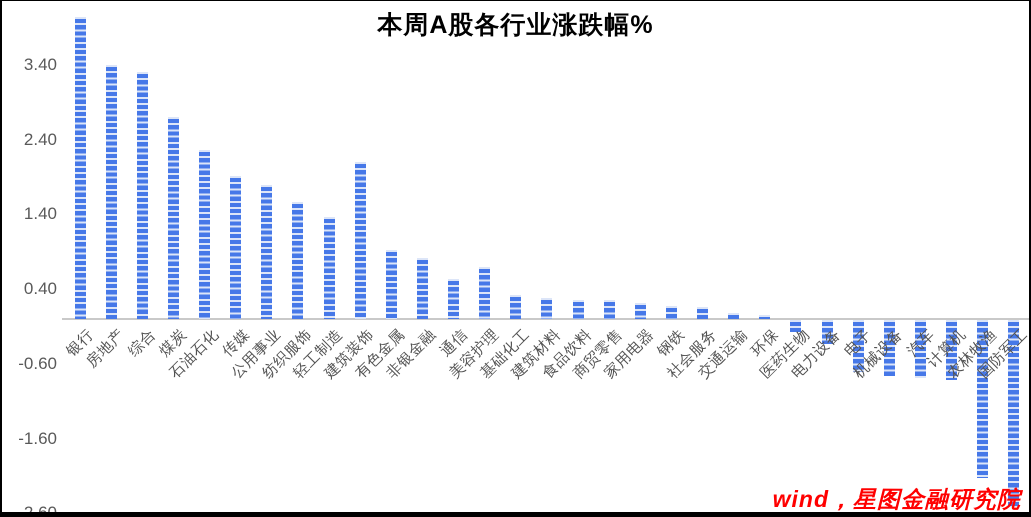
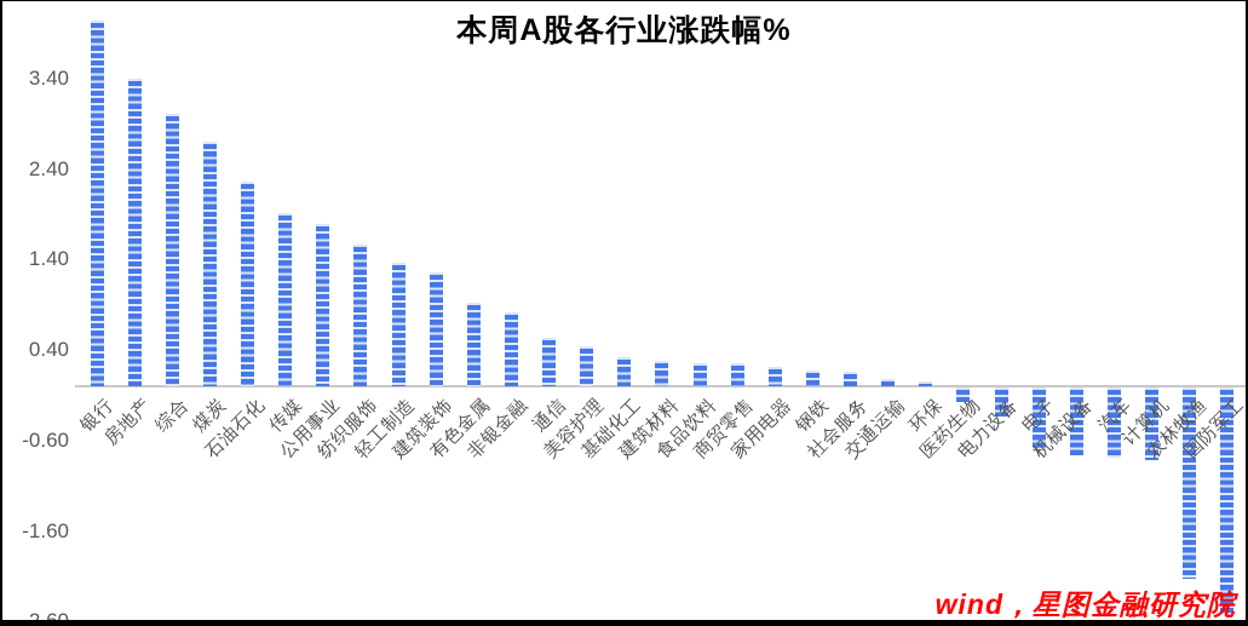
综合: 3.3 -> 3.0
建筑装饰: 2.1 -> 1.3
美容护理: 0.7 -> 0.4
